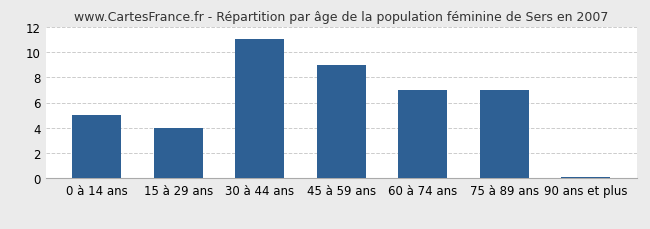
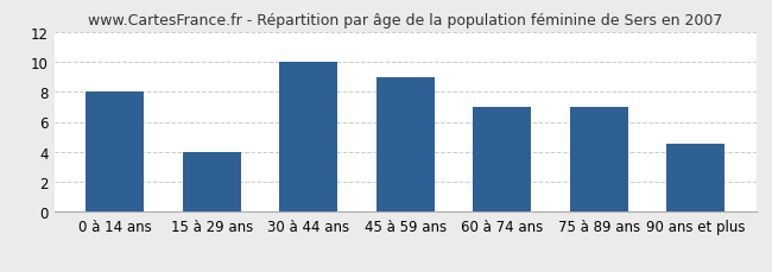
0 à 14 ans: 5.0 -> 8.0
30 à 44 ans: 11.0 -> 10.0
90 ans et plus: 0.1 -> 4.5
